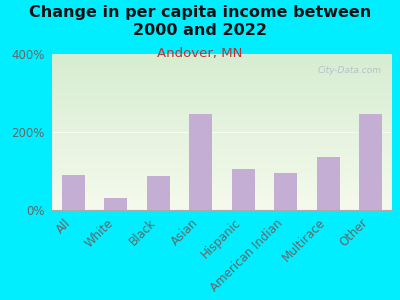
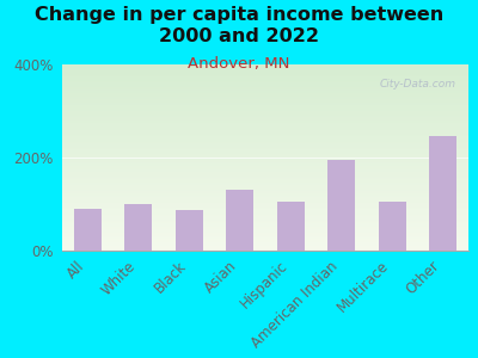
White: 30% -> 100%
Asian: 245% -> 130%
American Indian: 95% -> 195%
Multirace: 135% -> 105%
